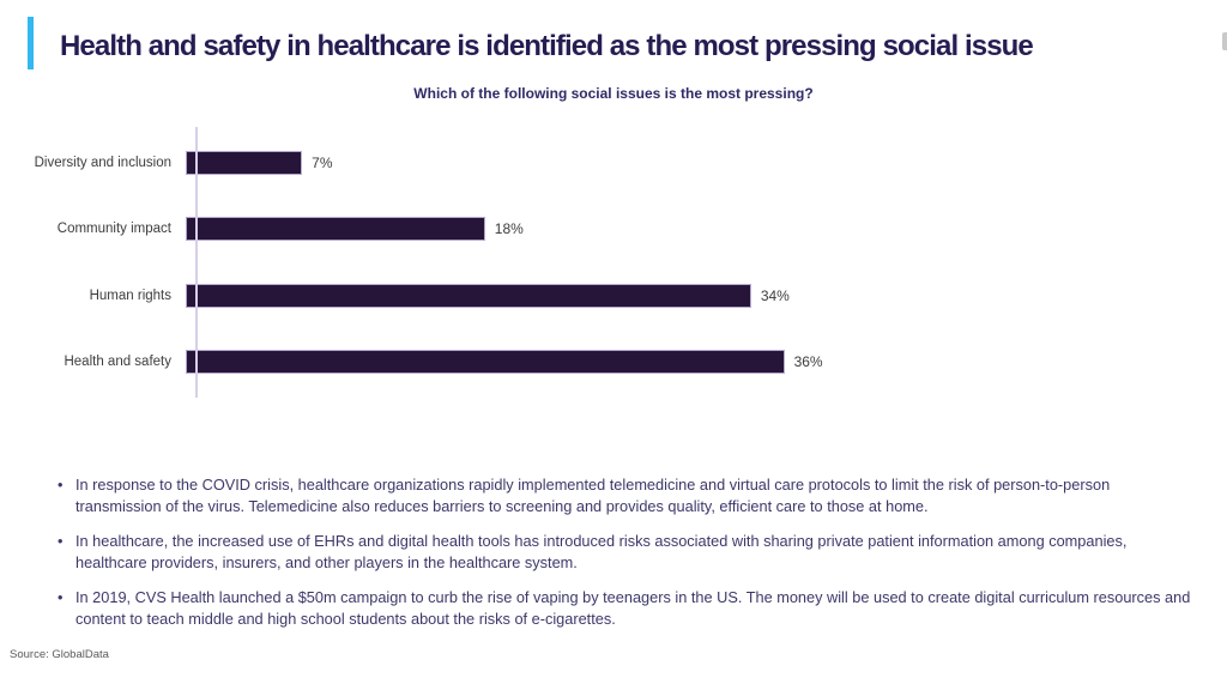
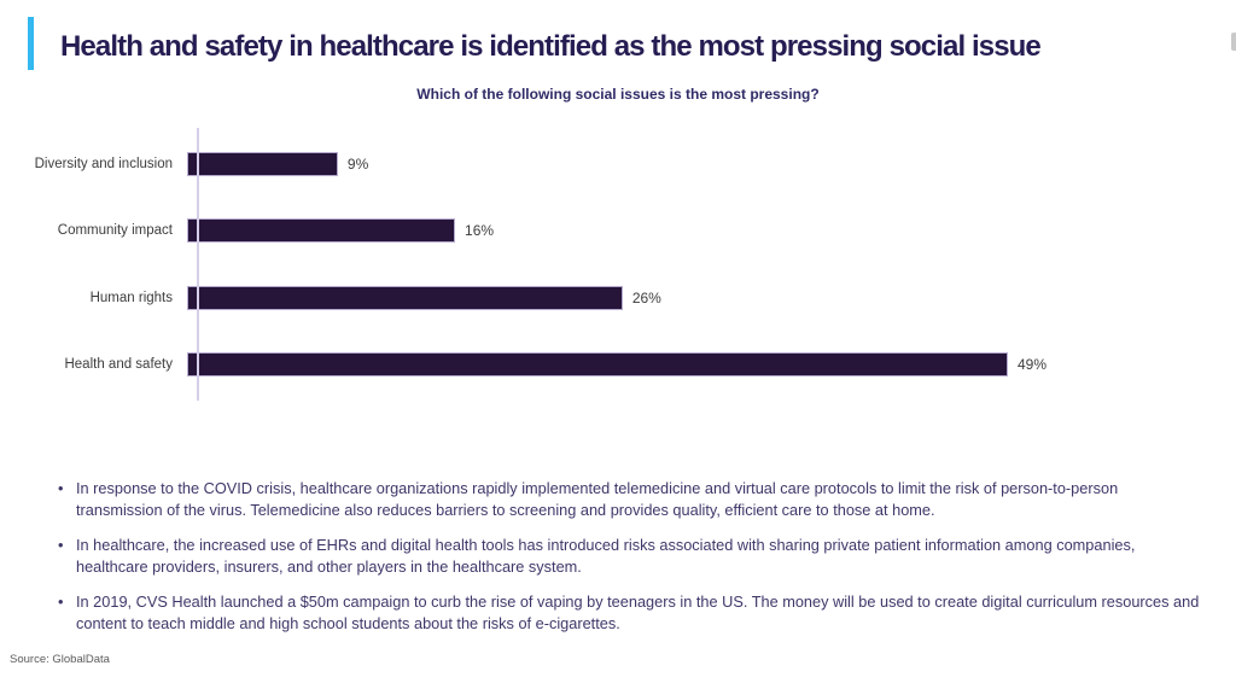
Diversity and inclusion: 7% -> 9%
Community impact: 18% -> 16%
Human rights: 34% -> 26%
Health and safety: 36% -> 49%
